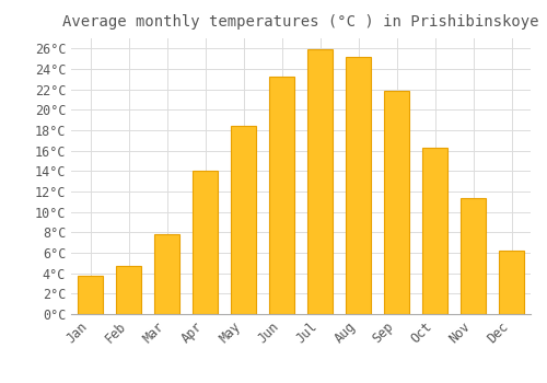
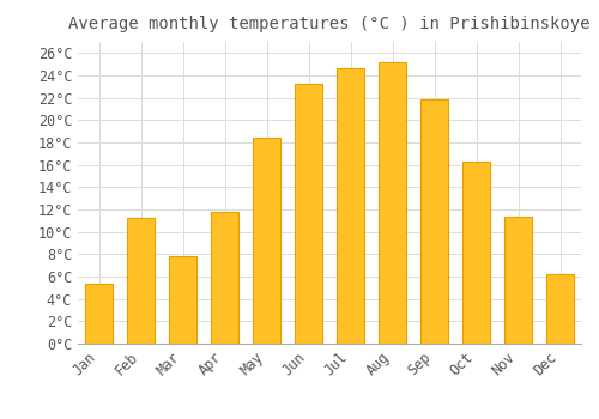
Jan: 3.8°C -> 5.4°C
Feb: 4.7°C -> 11.2°C
Apr: 14.0°C -> 11.8°C
Jul: 25.9°C -> 24.6°C
